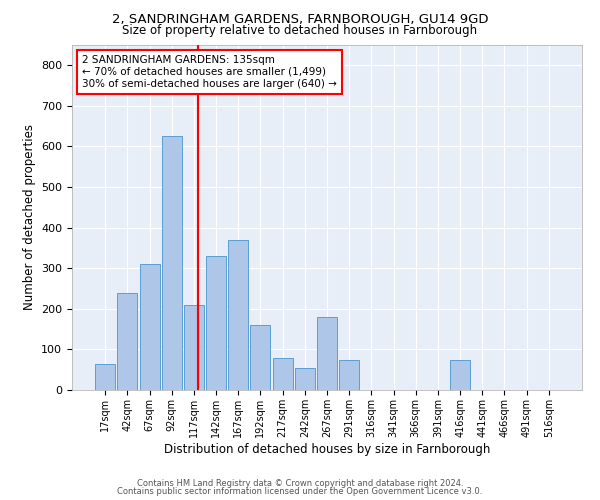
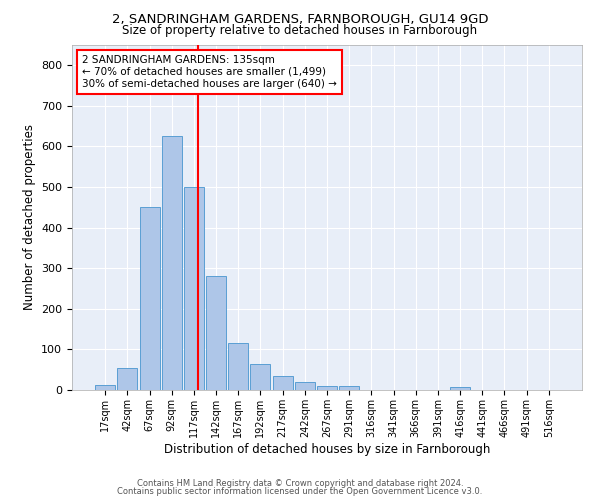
17sqm: 65 -> 12
42sqm: 240 -> 55
67sqm: 310 -> 450
117sqm: 210 -> 500
142sqm: 330 -> 280
167sqm: 370 -> 117
192sqm: 160 -> 63
217sqm: 80 -> 35
242sqm: 55 -> 20
267sqm: 180 -> 10
291sqm: 75 -> 10
416sqm: 75 -> 8
